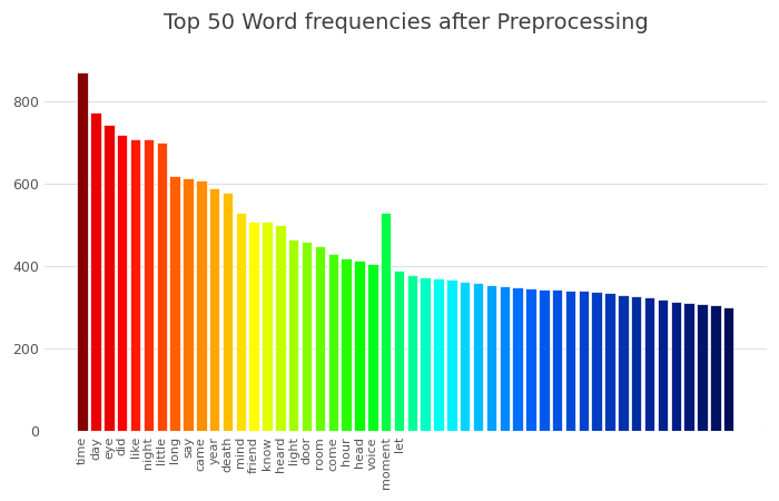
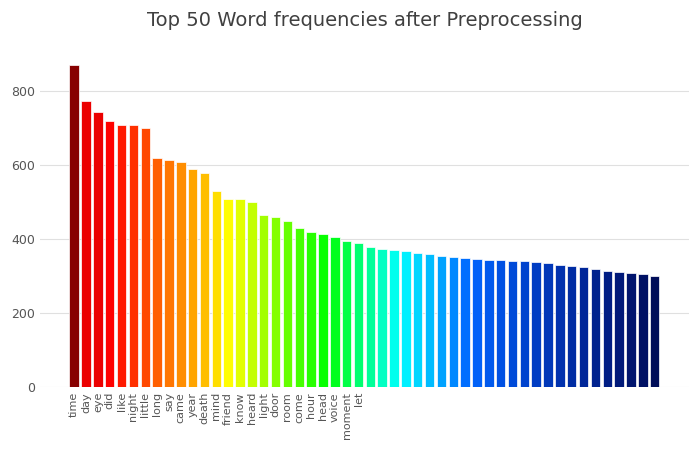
moment: 530 -> 395
